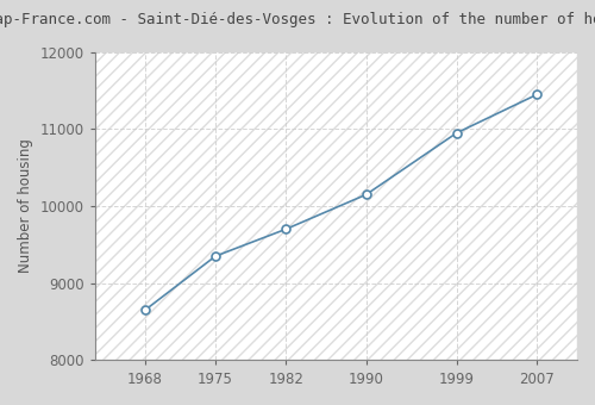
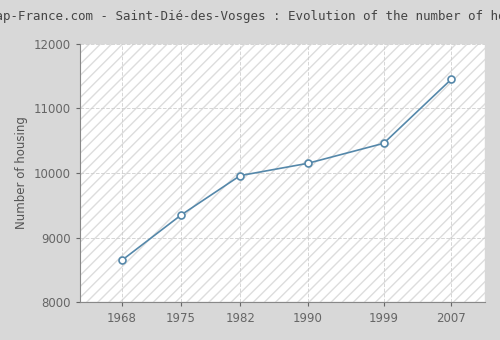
1982: 9700 -> 9960
1999: 10950 -> 10460
